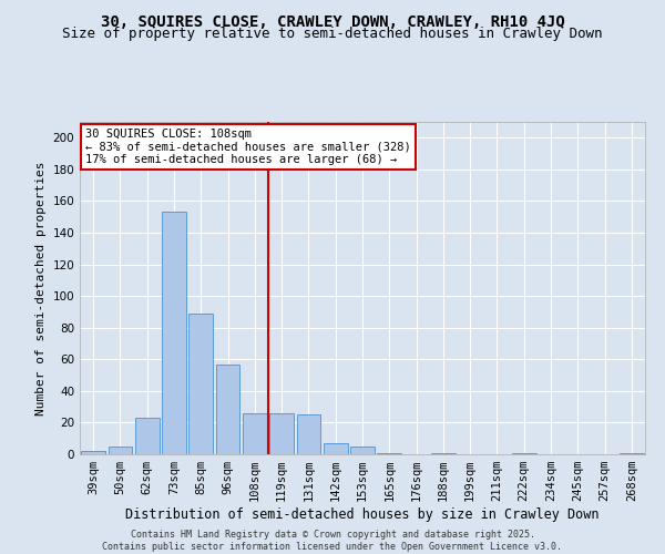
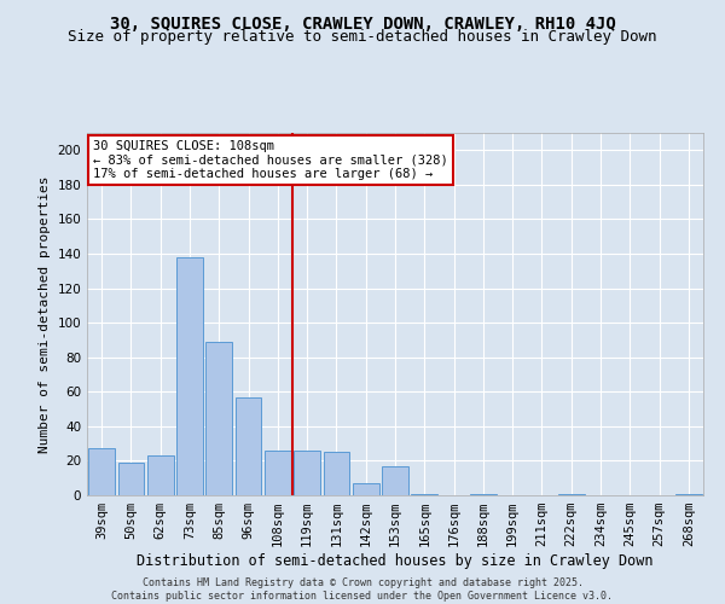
39sqm: 2 -> 27
50sqm: 5 -> 19
73sqm: 153 -> 138
153sqm: 5 -> 17
